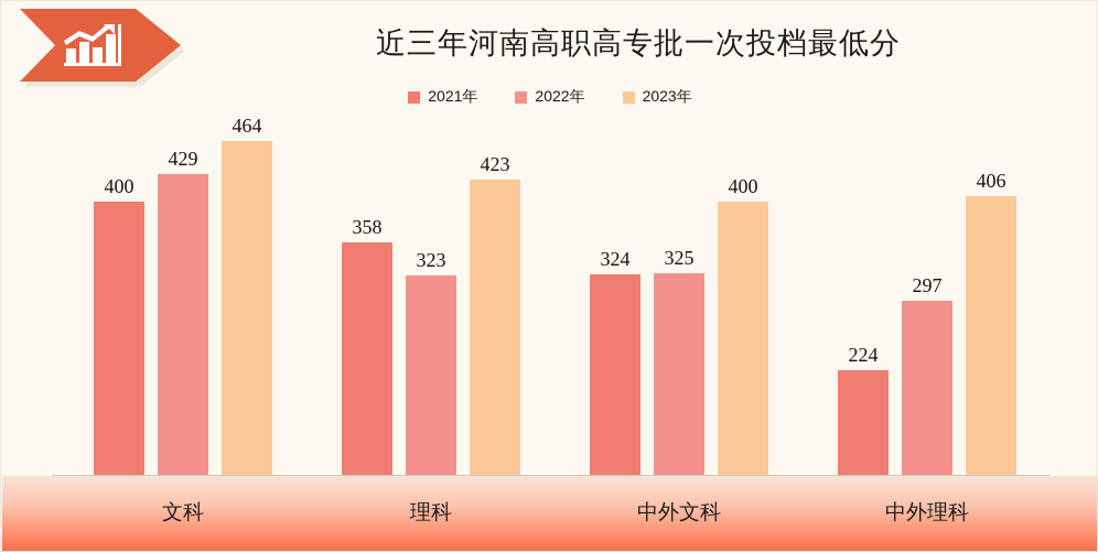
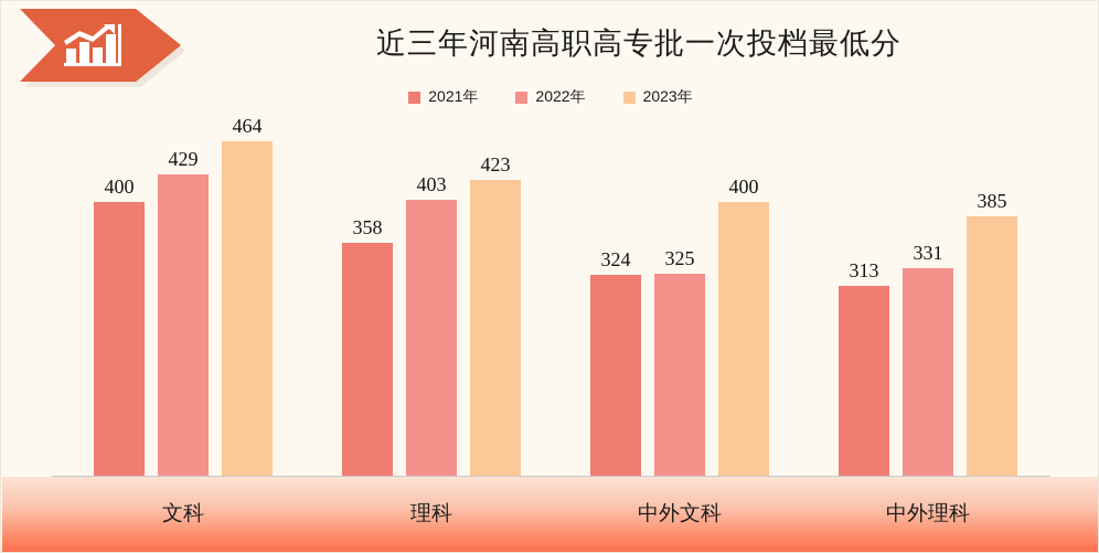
2022年/理科: 323 -> 403
2021年/中外理科: 224 -> 313
2022年/中外理科: 297 -> 331
2023年/中外理科: 406 -> 385
